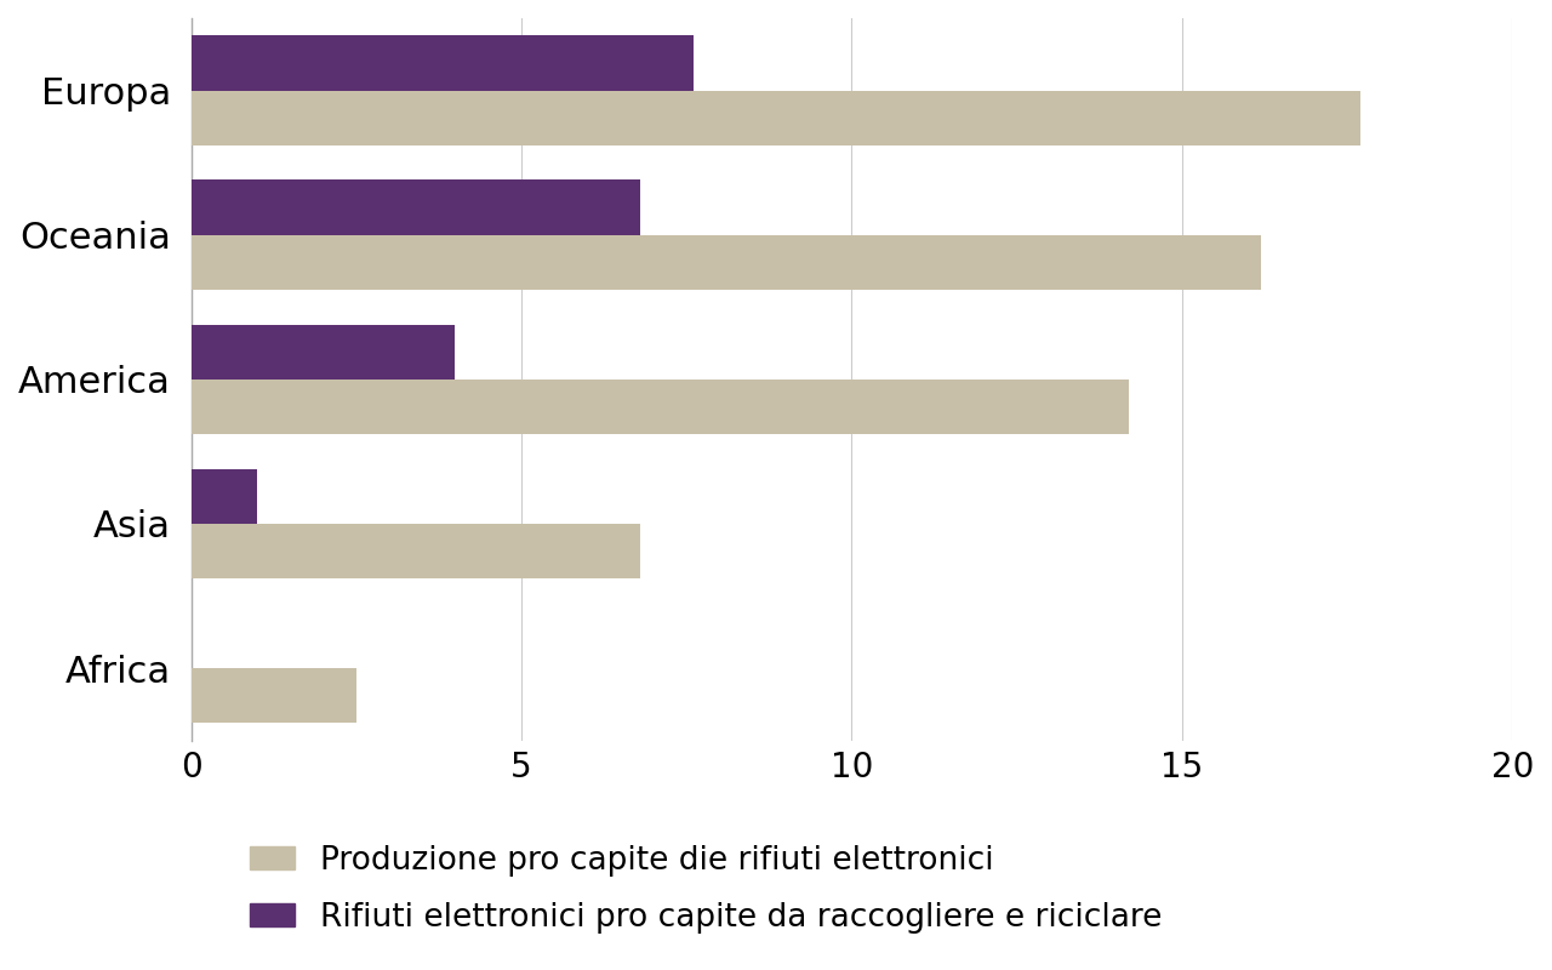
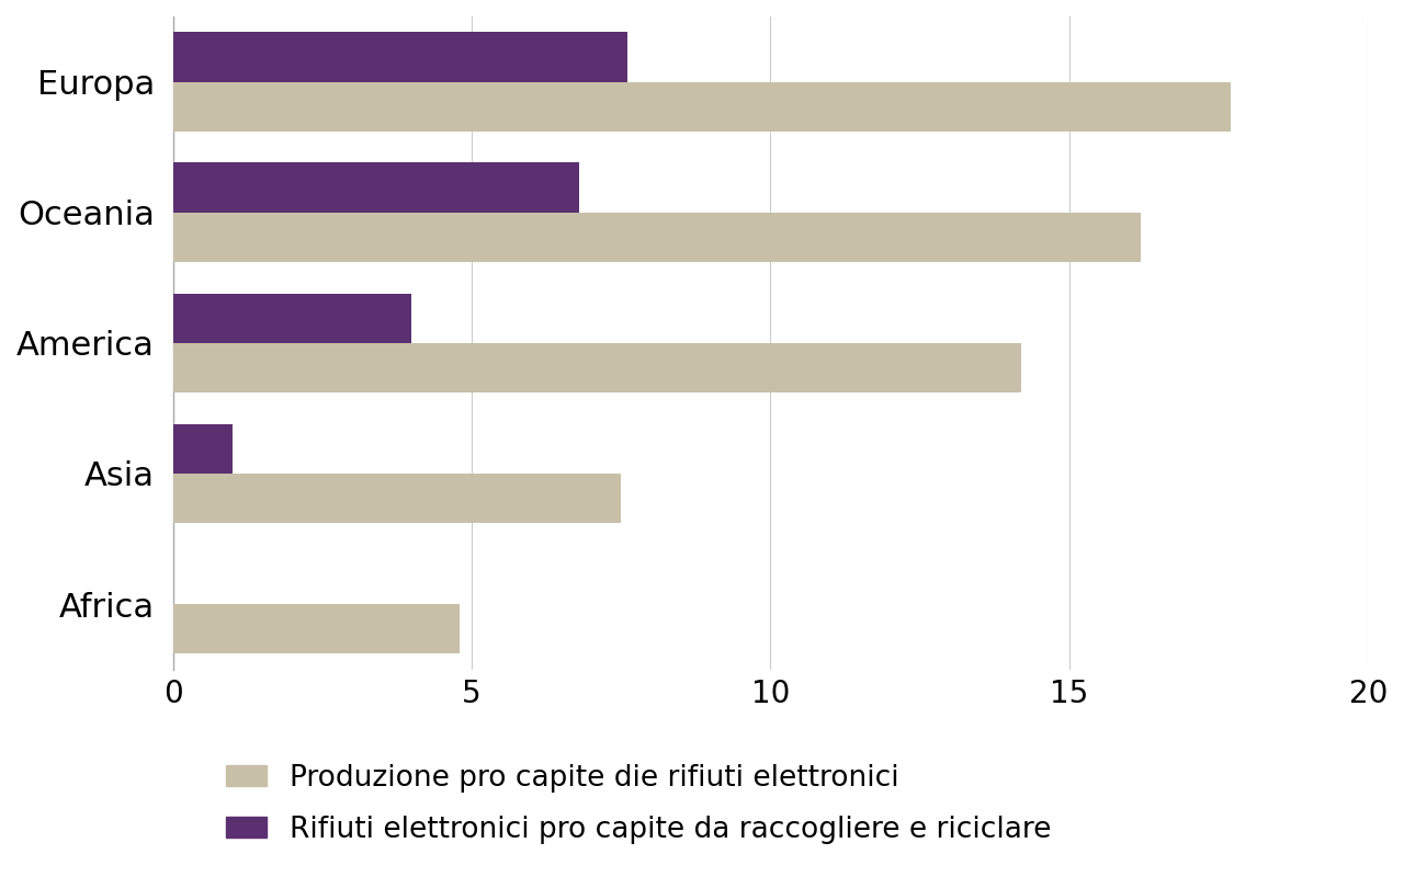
Produzione pro capite die rifiuti elettronici/Asia: 6.8 -> 7.5
Produzione pro capite die rifiuti elettronici/Africa: 2.5 -> 4.8
